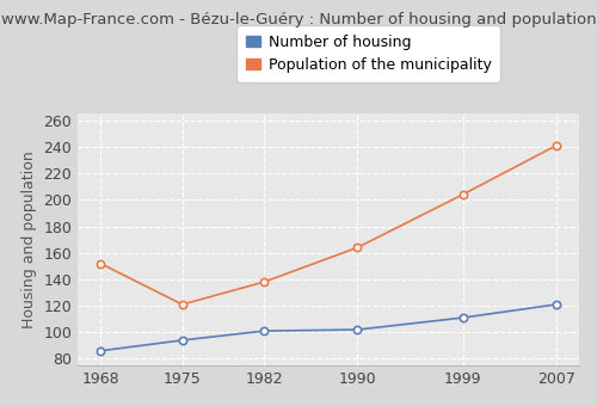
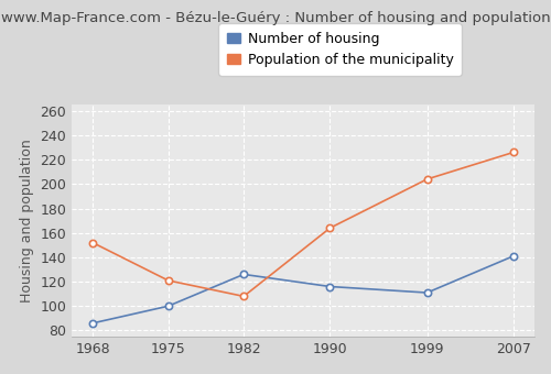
Number of housing/1975: 94 -> 100
Number of housing/1982: 101 -> 126
Population of the municipality/1982: 138 -> 108
Number of housing/1990: 102 -> 116
Number of housing/2007: 121 -> 141
Population of the municipality/2007: 241 -> 226
